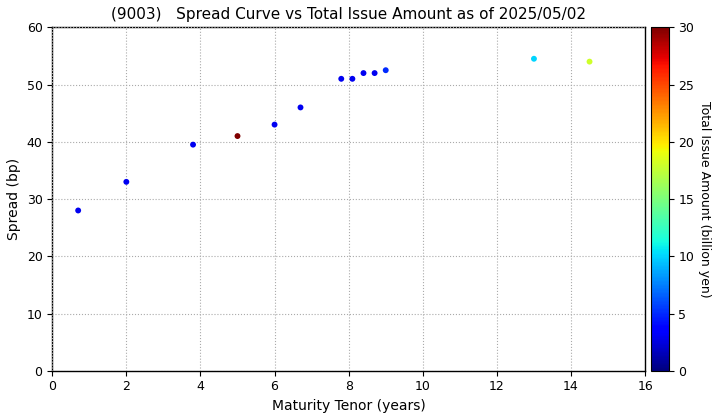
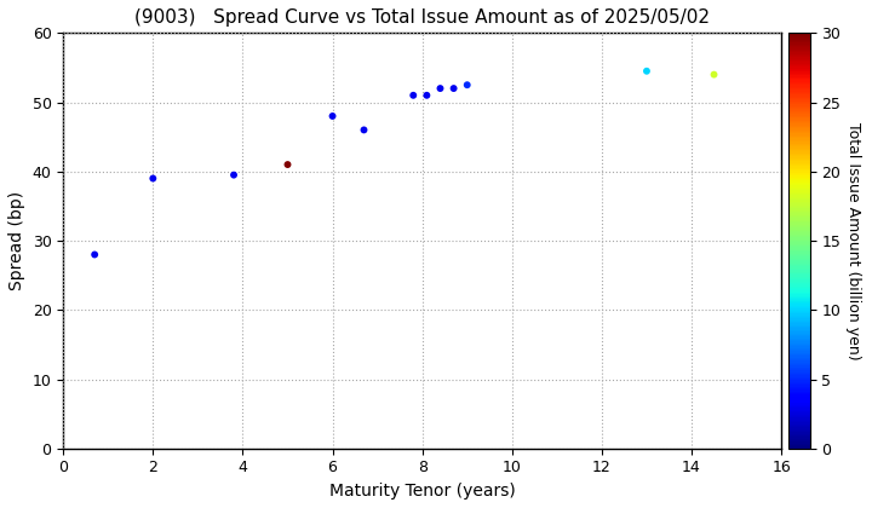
2: 33.0 -> 39.0
6: 43.0 -> 48.0
